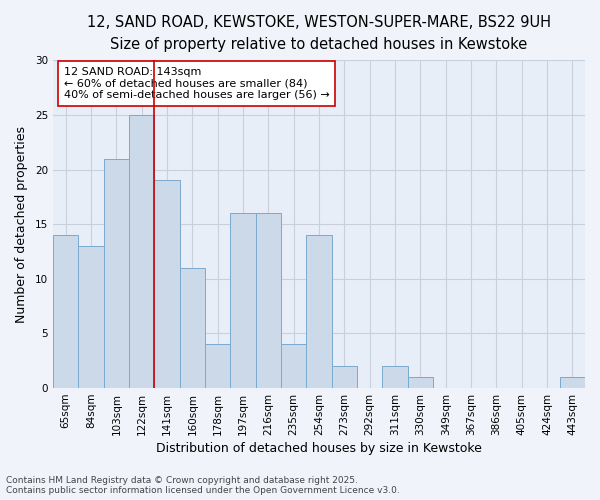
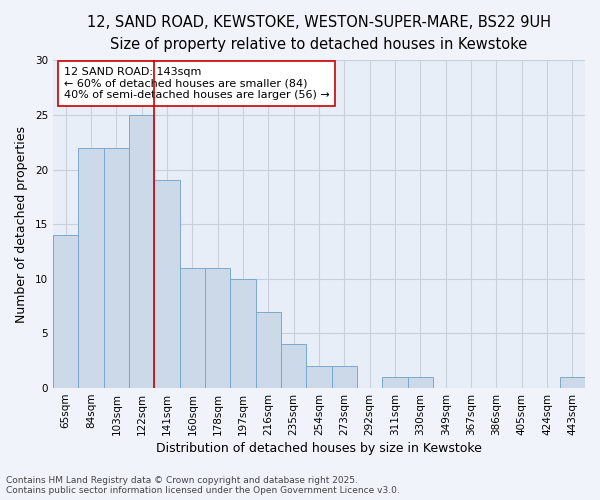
84sqm: 13 -> 22
103sqm: 21 -> 22
178sqm: 4 -> 11
197sqm: 16 -> 10
216sqm: 16 -> 7
254sqm: 14 -> 2
311sqm: 2 -> 1
